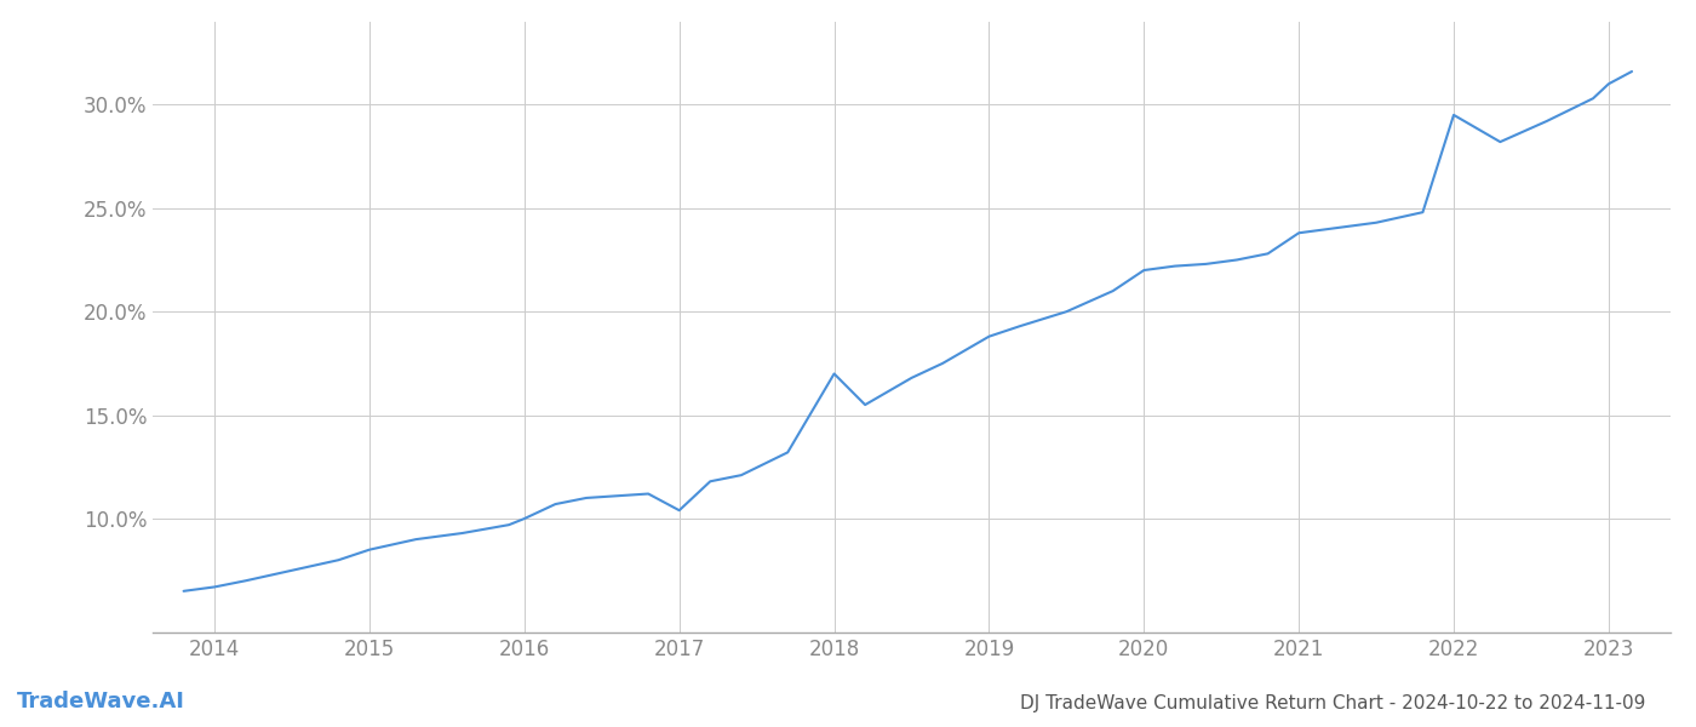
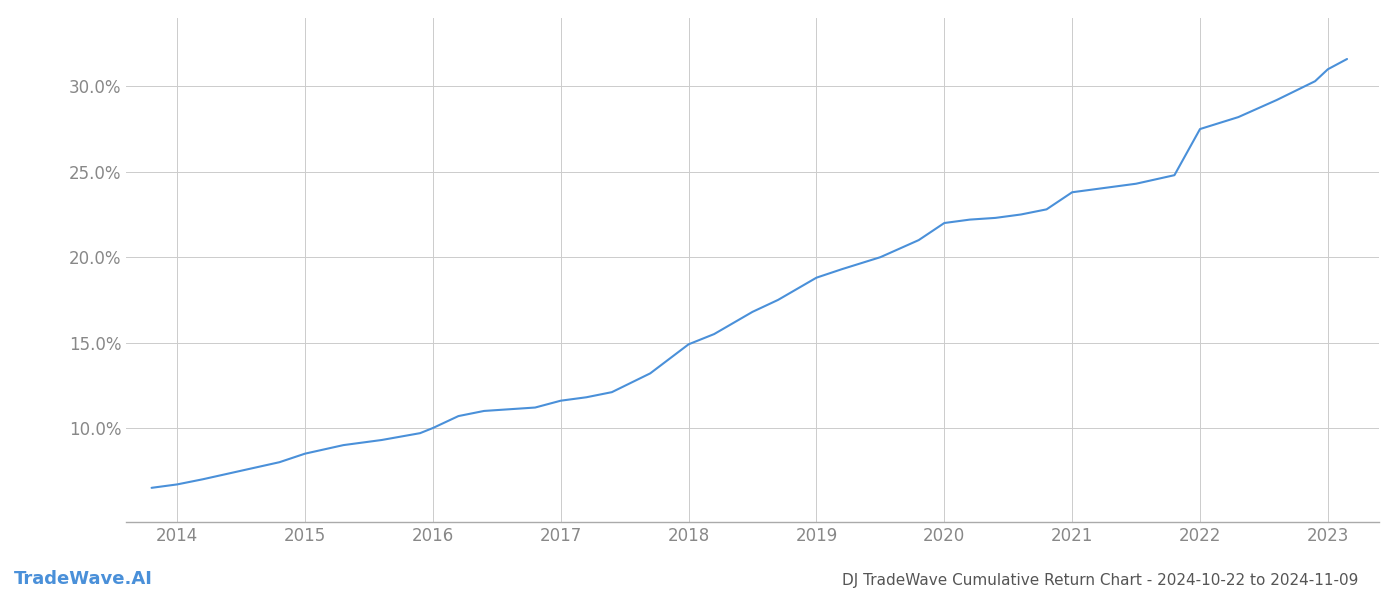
2017: 10.4% -> 11.6%
2018: 17.0% -> 14.9%
2022: 29.5% -> 27.5%
